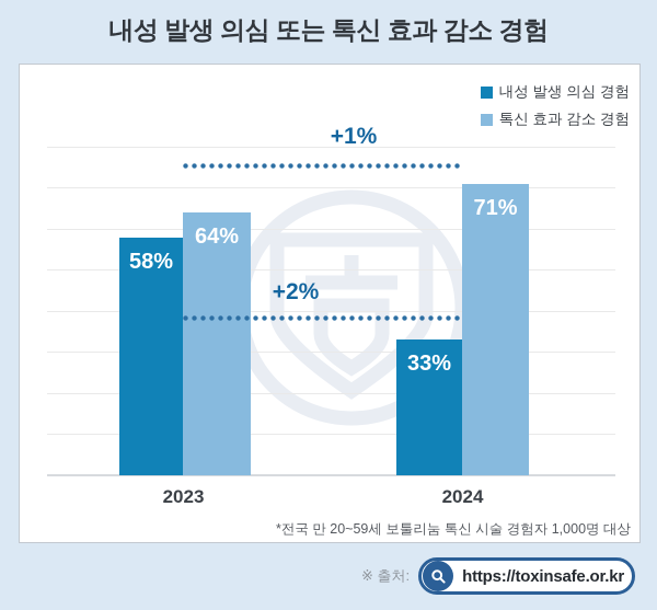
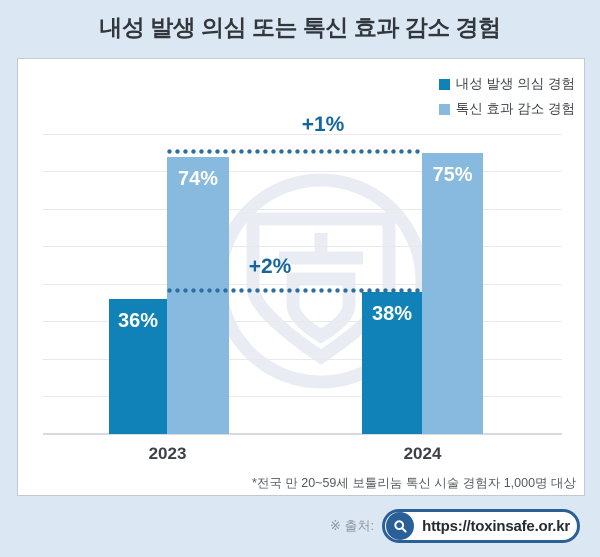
내성 발생 의심 경험/2023: 58% -> 36%
톡신 효과 감소 경험/2023: 64% -> 74%
내성 발생 의심 경험/2024: 33% -> 38%
톡신 효과 감소 경험/2024: 71% -> 75%
